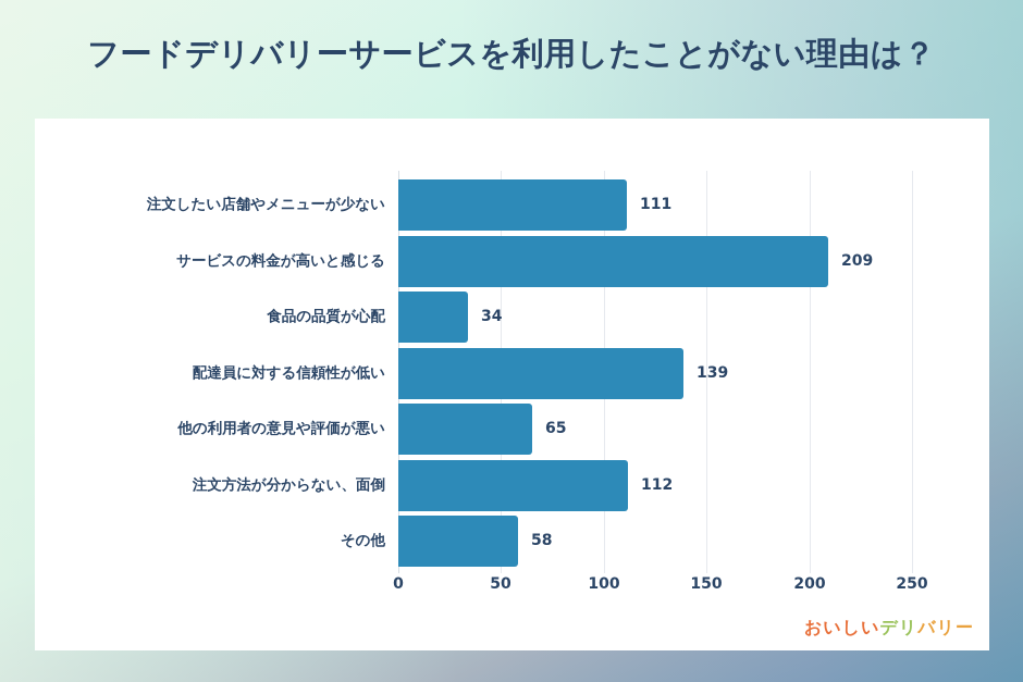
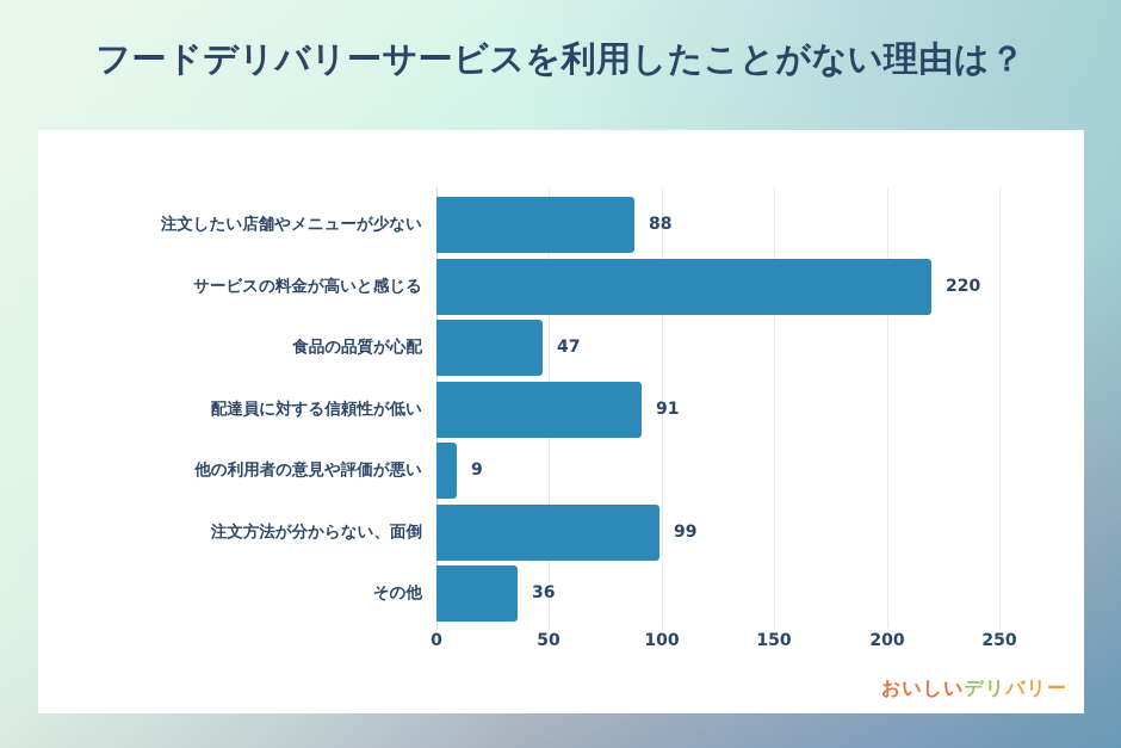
注文したい店舗やメニューが少ない: 111 -> 88
サービスの料金が高いと感じる: 209 -> 220
食品の品質が心配: 34 -> 47
配達員に対する信頼性が低い: 139 -> 91
他の利用者の意見や評価が悪い: 65 -> 9
注文方法が分からない、面倒: 112 -> 99
その他: 58 -> 36
